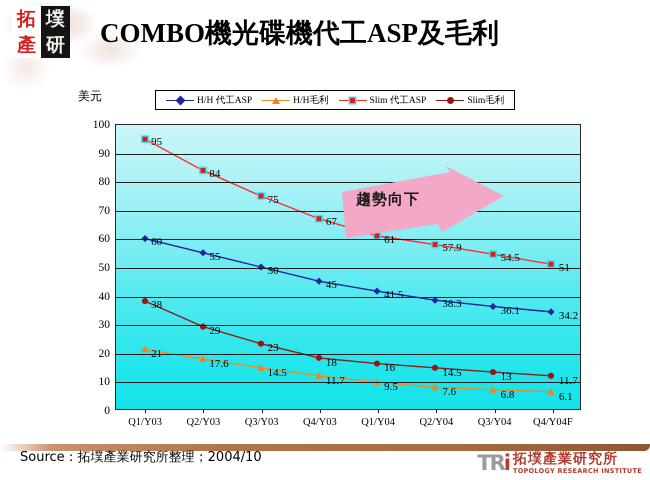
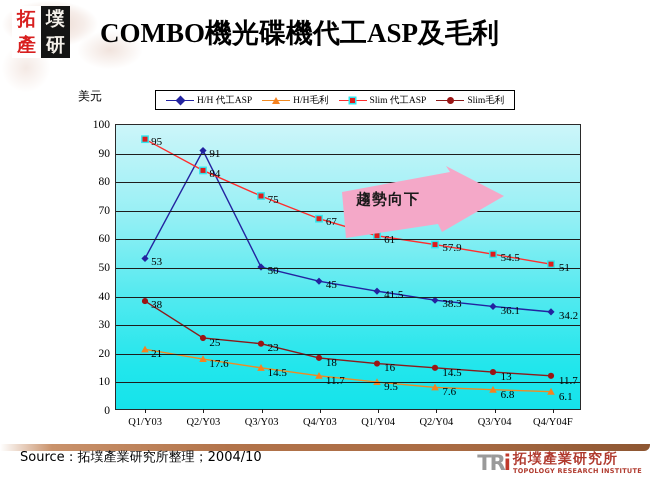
H/H 代工ASP/Q1/Y03: 60 -> 53
H/H 代工ASP/Q2/Y03: 55 -> 91
Slim毛利/Q2/Y03: 29 -> 25
